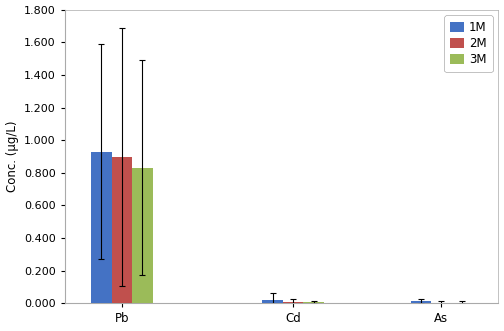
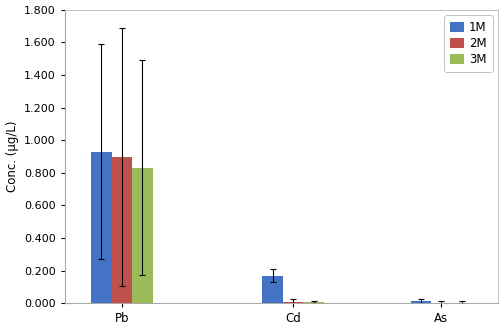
1M/Cd: 0.02 -> 0.17
